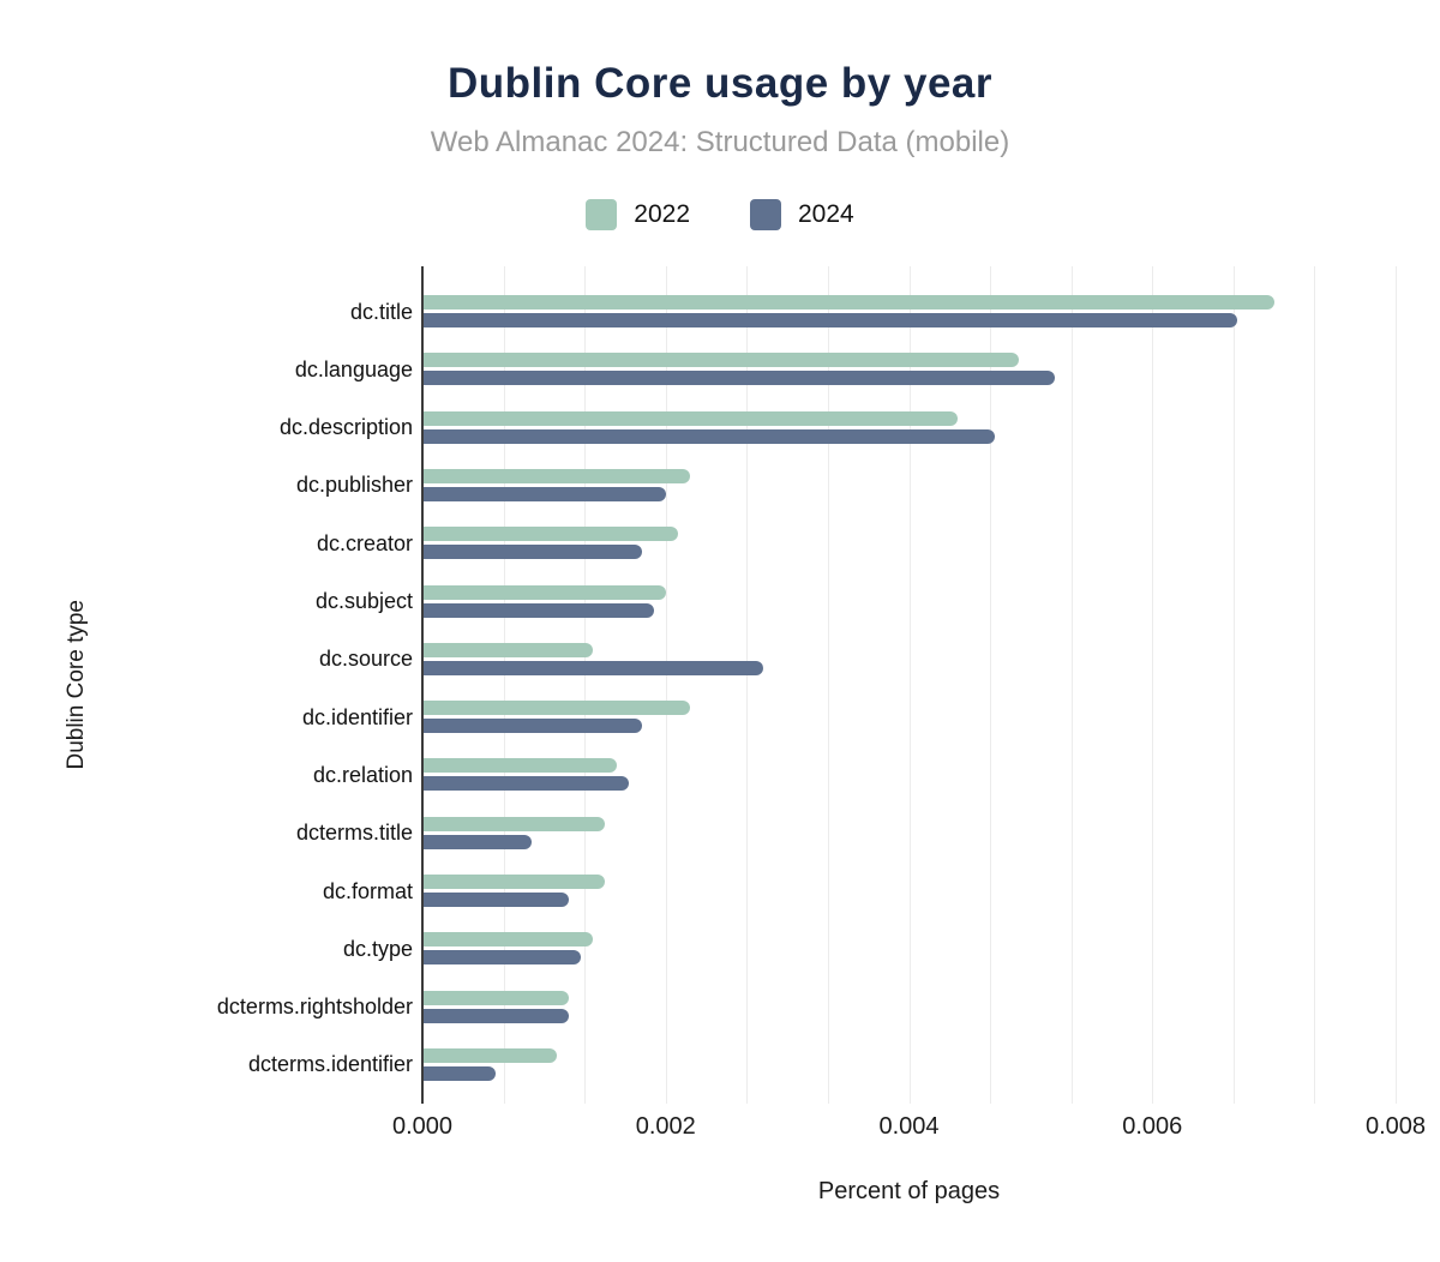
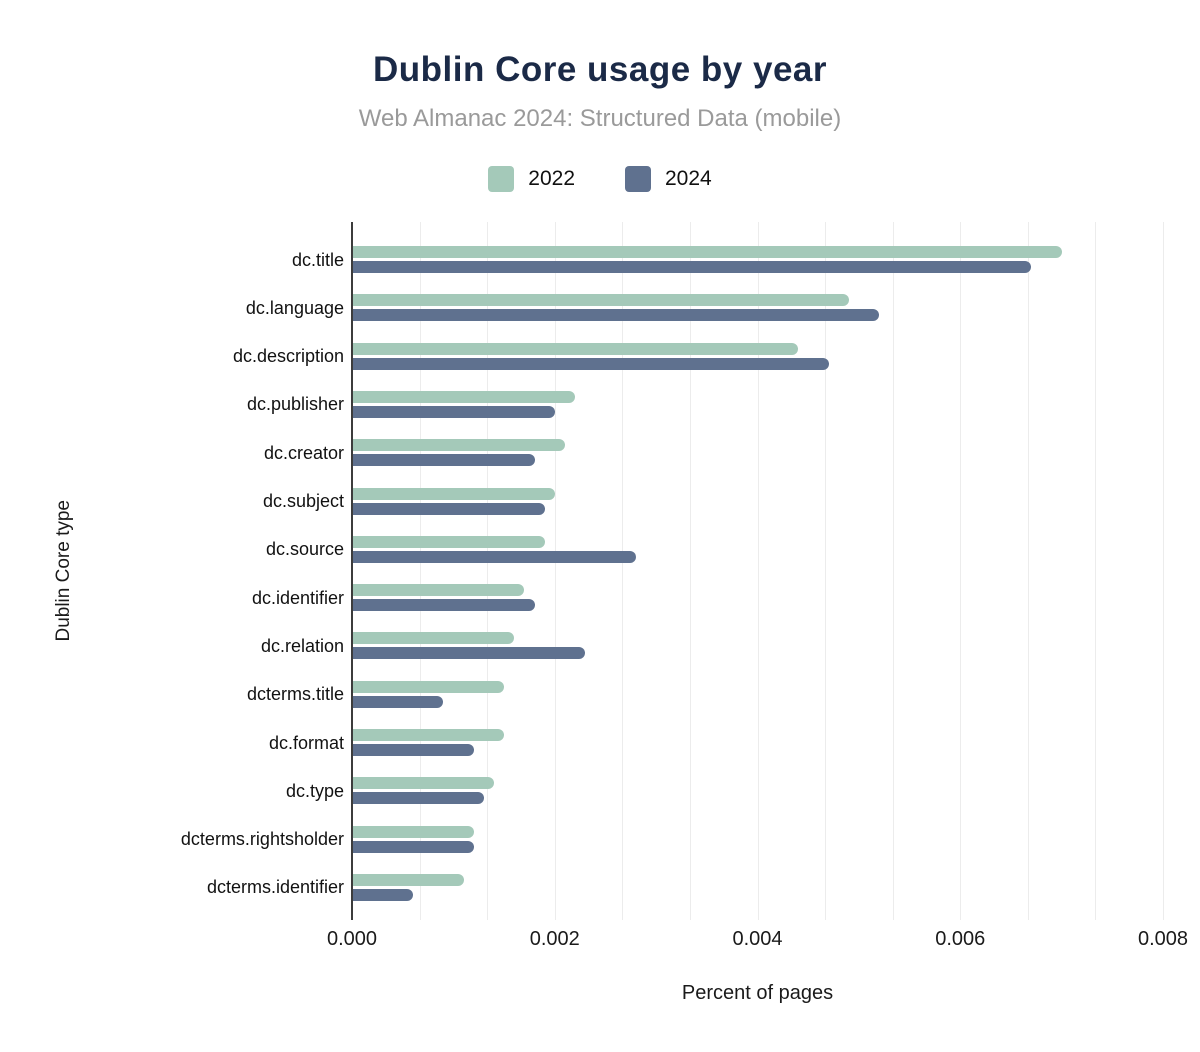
2022/dc.source: 0.0014 -> 0.0019
2022/dc.identifier: 0.0022 -> 0.0017
2024/dc.relation: 0.0017 -> 0.0023
